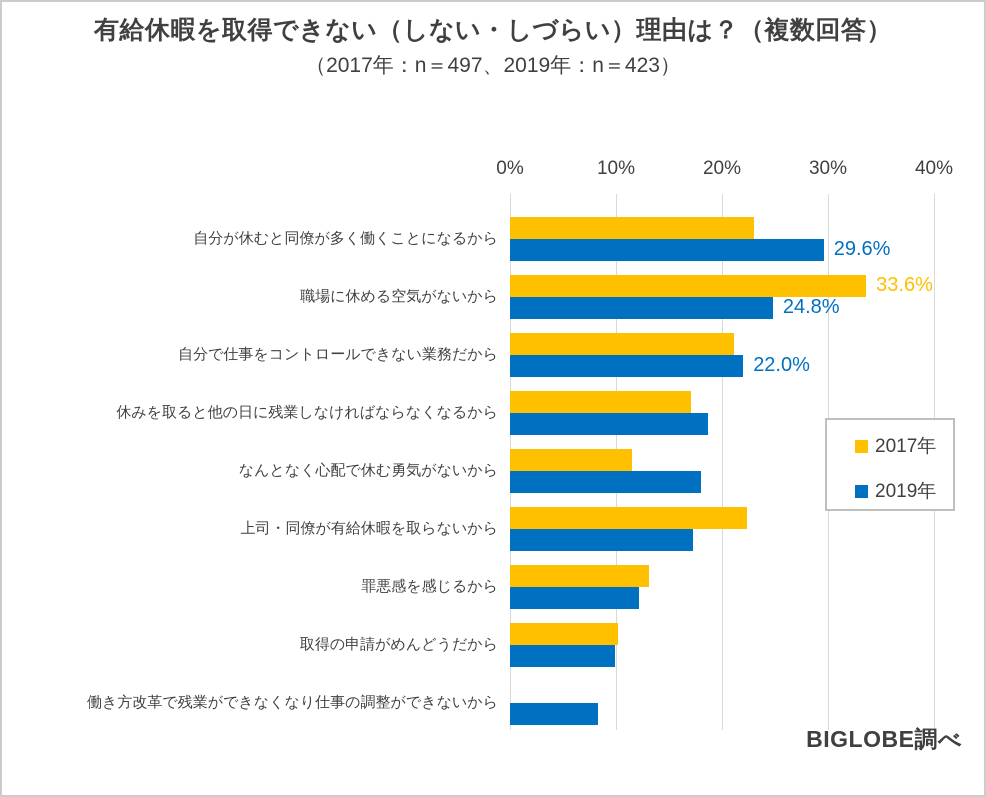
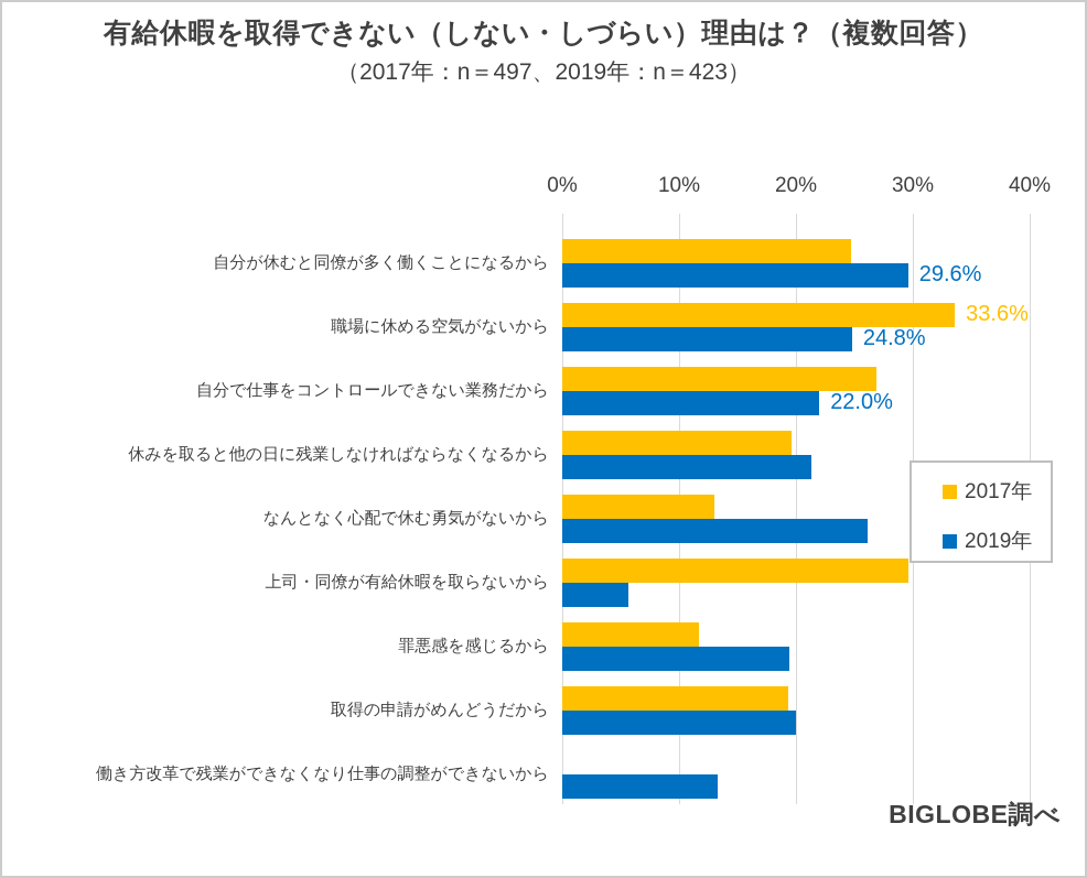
2017年/自分が休むと同僚が多く働くことになるから: 23.0% -> 24.7%
2017年/自分で仕事をコントロールできない業務だから: 21.1% -> 26.9%
2017年/休みを取ると他の日に残業しなければならなくなるから: 17.1% -> 19.6%
2019年/休みを取ると他の日に残業しなければならなくなるから: 18.7% -> 21.3%
2017年/なんとなく心配で休む勇気がないから: 11.5% -> 13.0%
2019年/なんとなく心配で休む勇気がないから: 18.0% -> 26.1%
2017年/上司・同僚が有給休暇を取らないから: 22.4% -> 29.6%
2019年/上司・同僚が有給休暇を取らないから: 17.3% -> 5.7%
2017年/罪悪感を感じるから: 13.1% -> 11.7%
2019年/罪悪感を感じるから: 12.2% -> 19.4%
2017年/取得の申請がめんどうだから: 10.2% -> 19.3%
2019年/取得の申請がめんどうだから: 9.9% -> 20.0%
2019年/働き方改革で残業ができなくなり仕事の調整ができないから: 8.3% -> 13.3%
